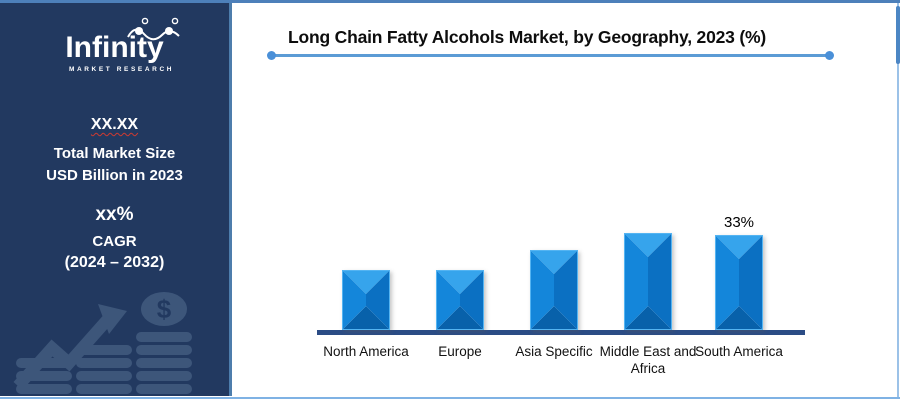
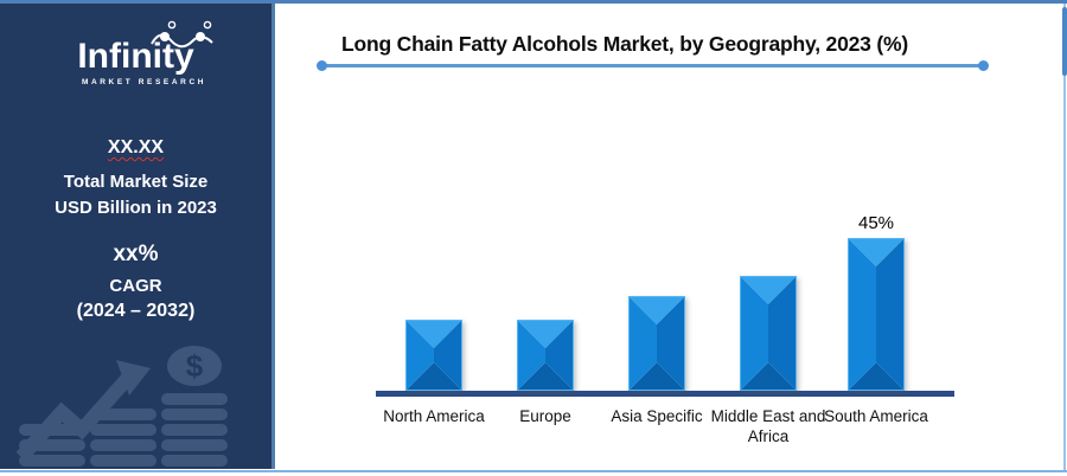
South America: 33% -> 45%
